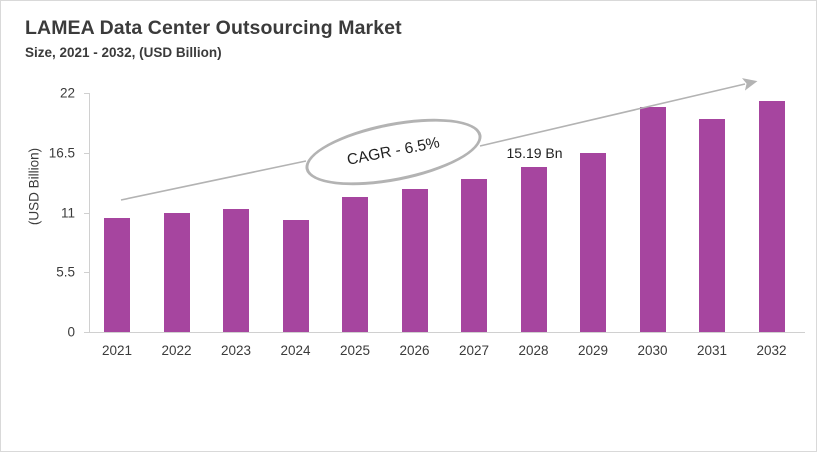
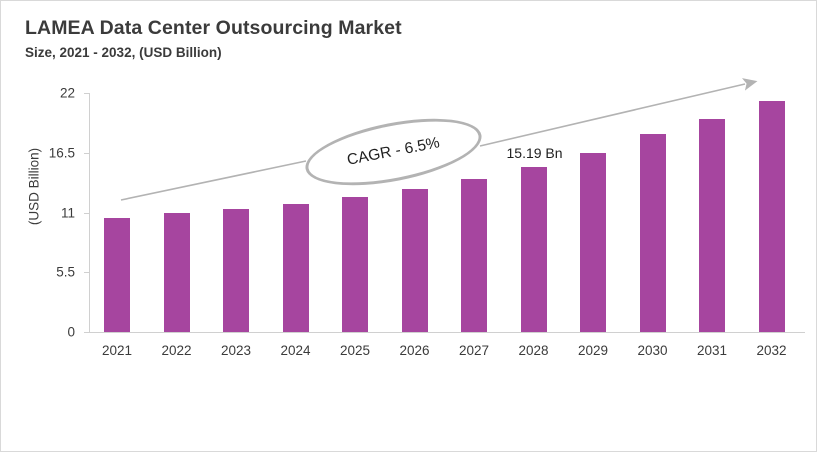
2024: 10.3 -> 11.8
2030: 20.7 -> 18.2
